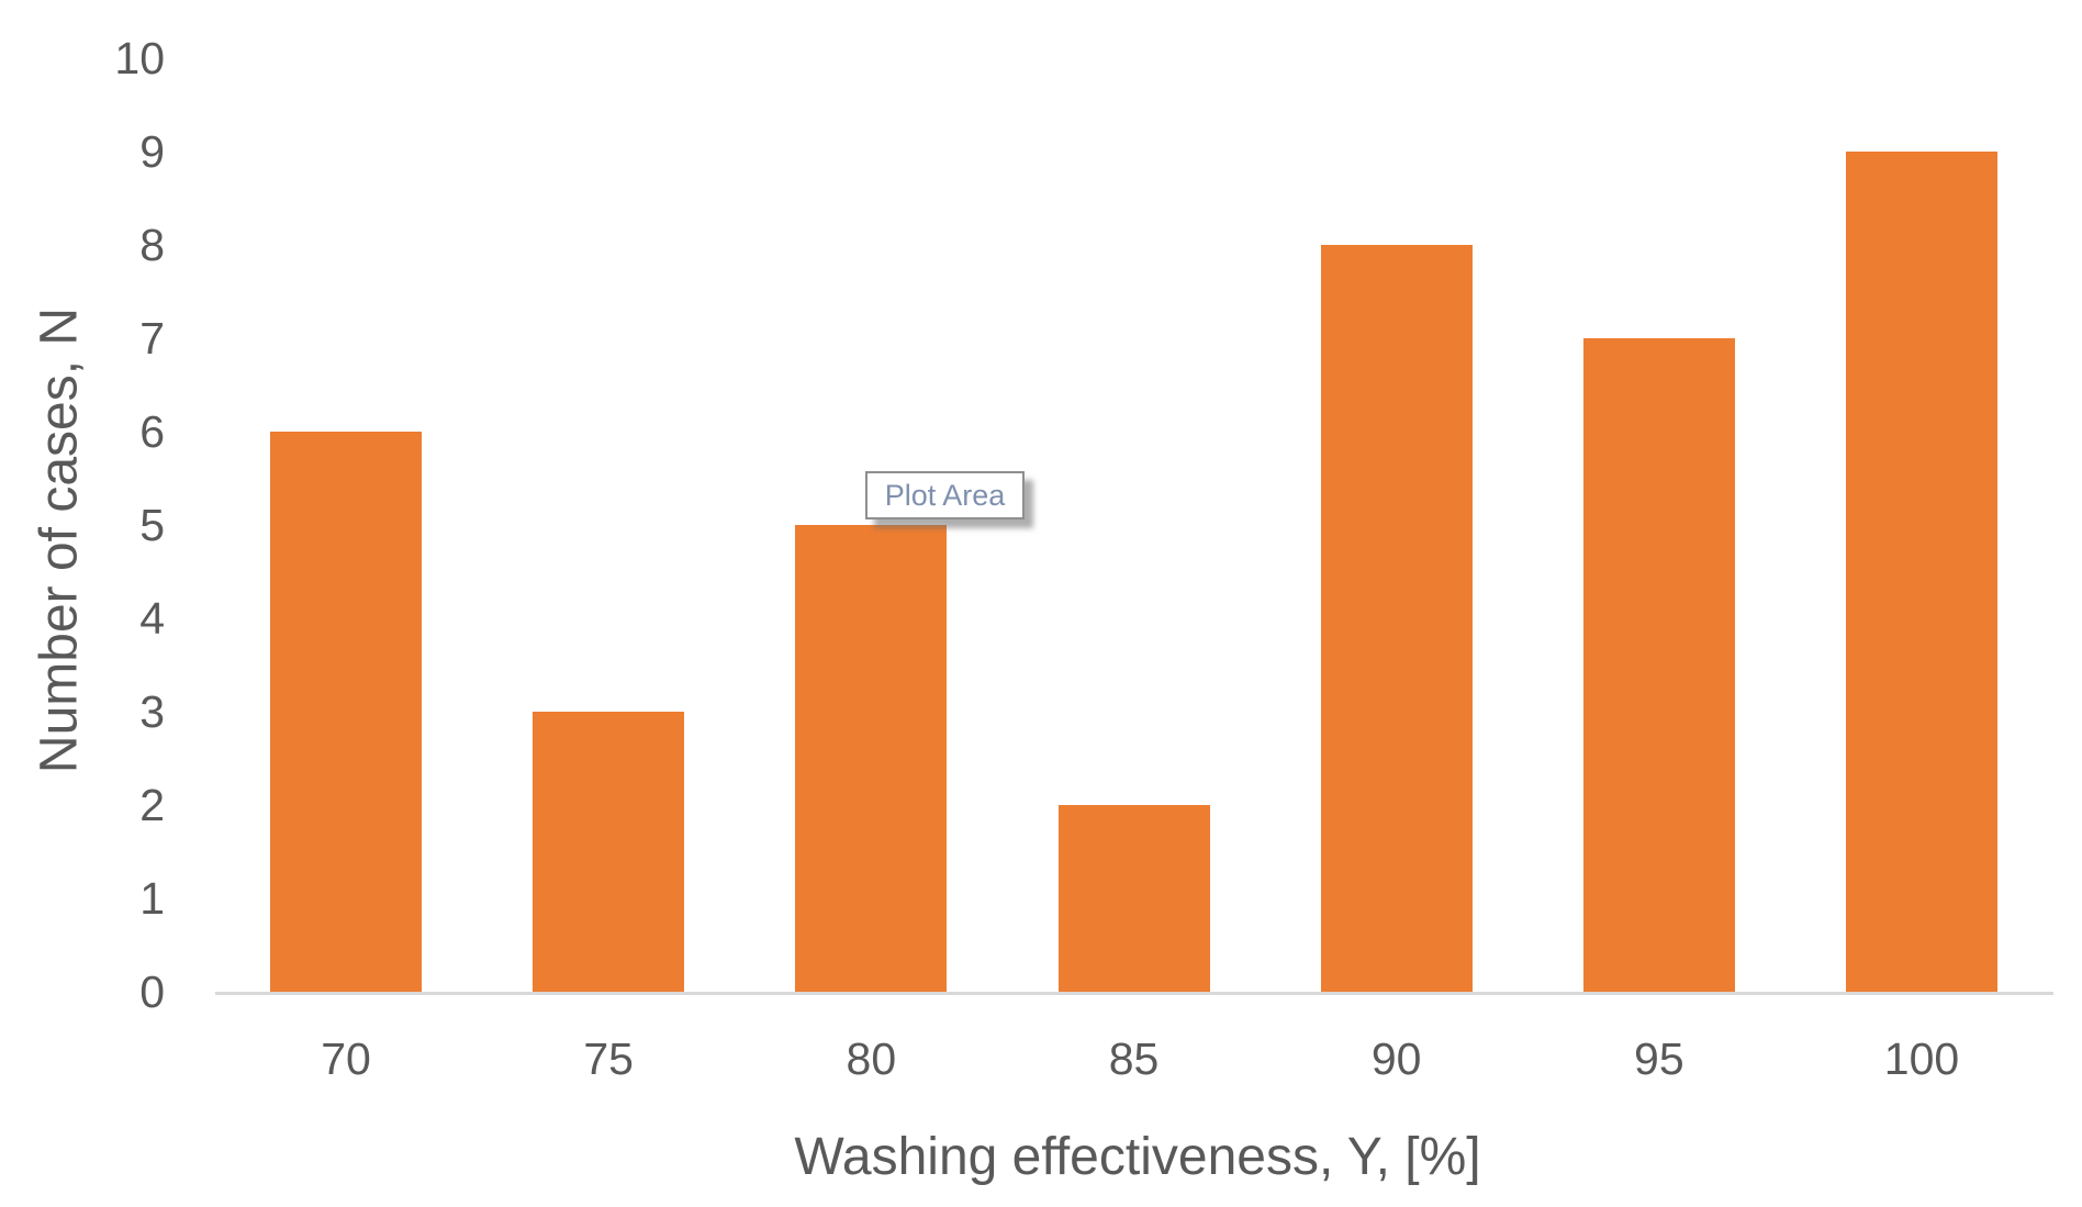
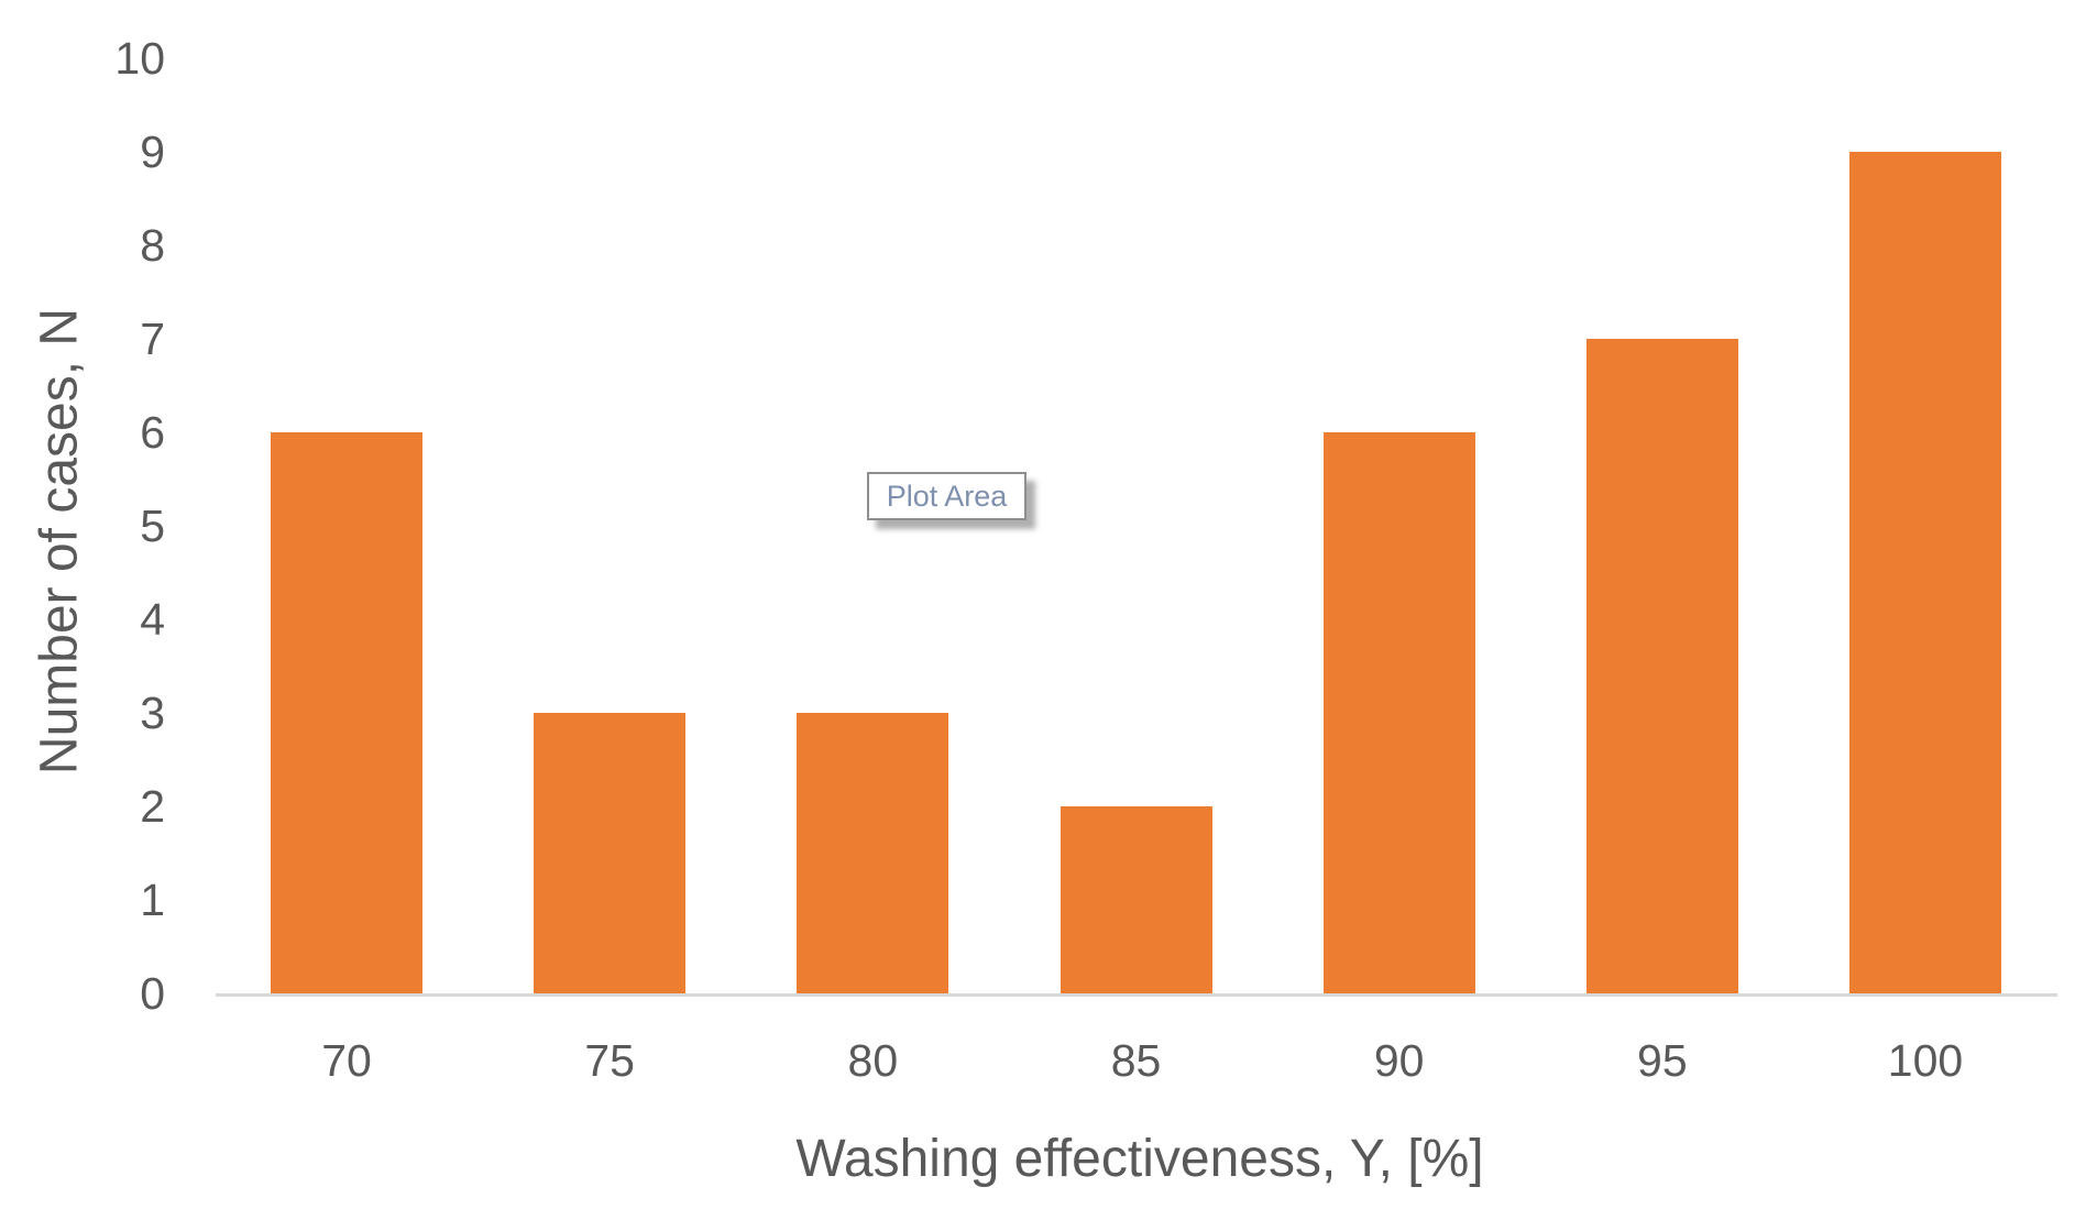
80: 5 -> 3
90: 8 -> 6
